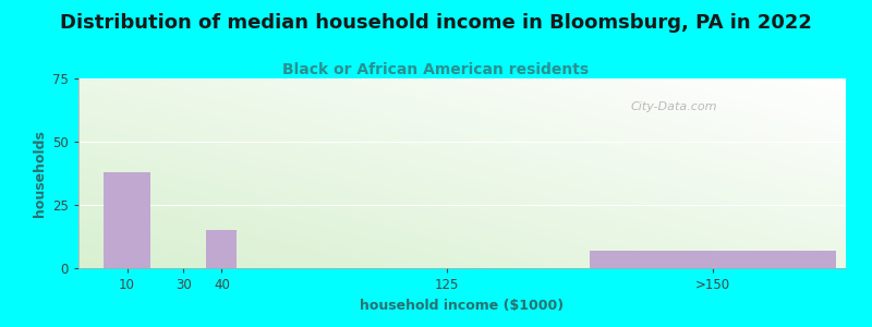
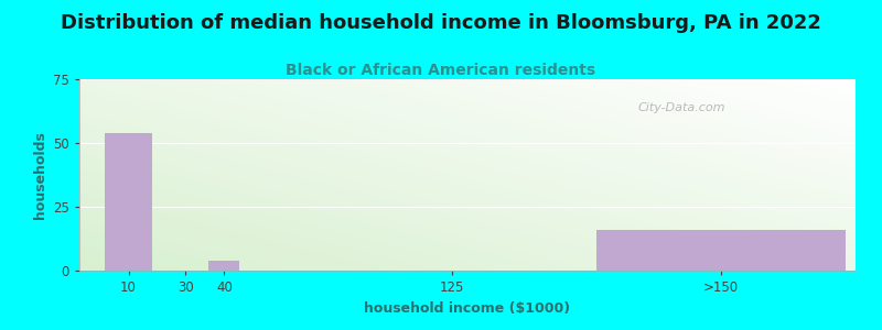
10: 38 -> 54
40: 15 -> 4
>150: 7 -> 16
